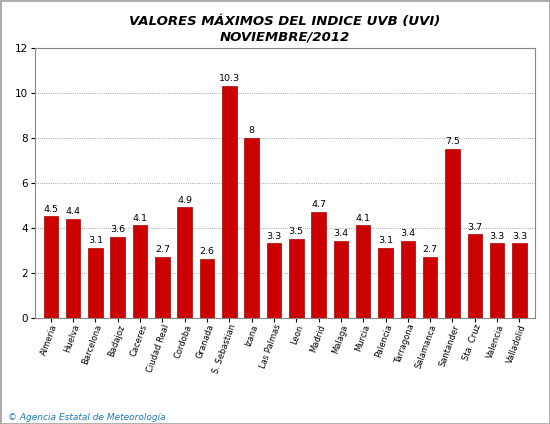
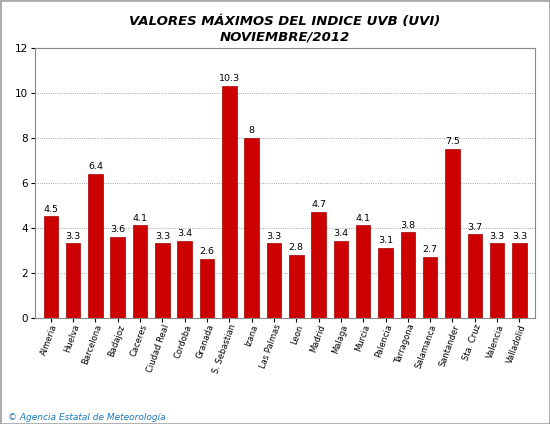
Huelva: 4.4 -> 3.3
Barcelona: 3.1 -> 6.4
Ciudad Real: 2.7 -> 3.3
Cordoba: 4.9 -> 3.4
Leon: 3.5 -> 2.8
Tarragona: 3.4 -> 3.8
